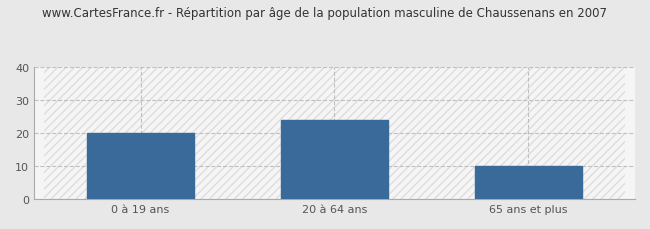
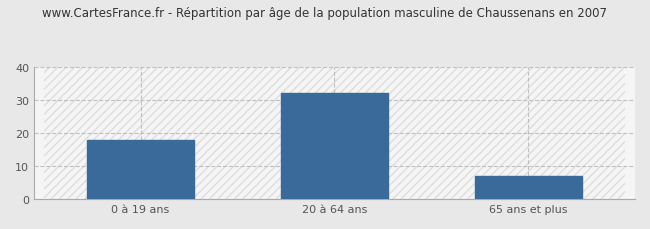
0 à 19 ans: 20 -> 18
20 à 64 ans: 24 -> 32
65 ans et plus: 10 -> 7
